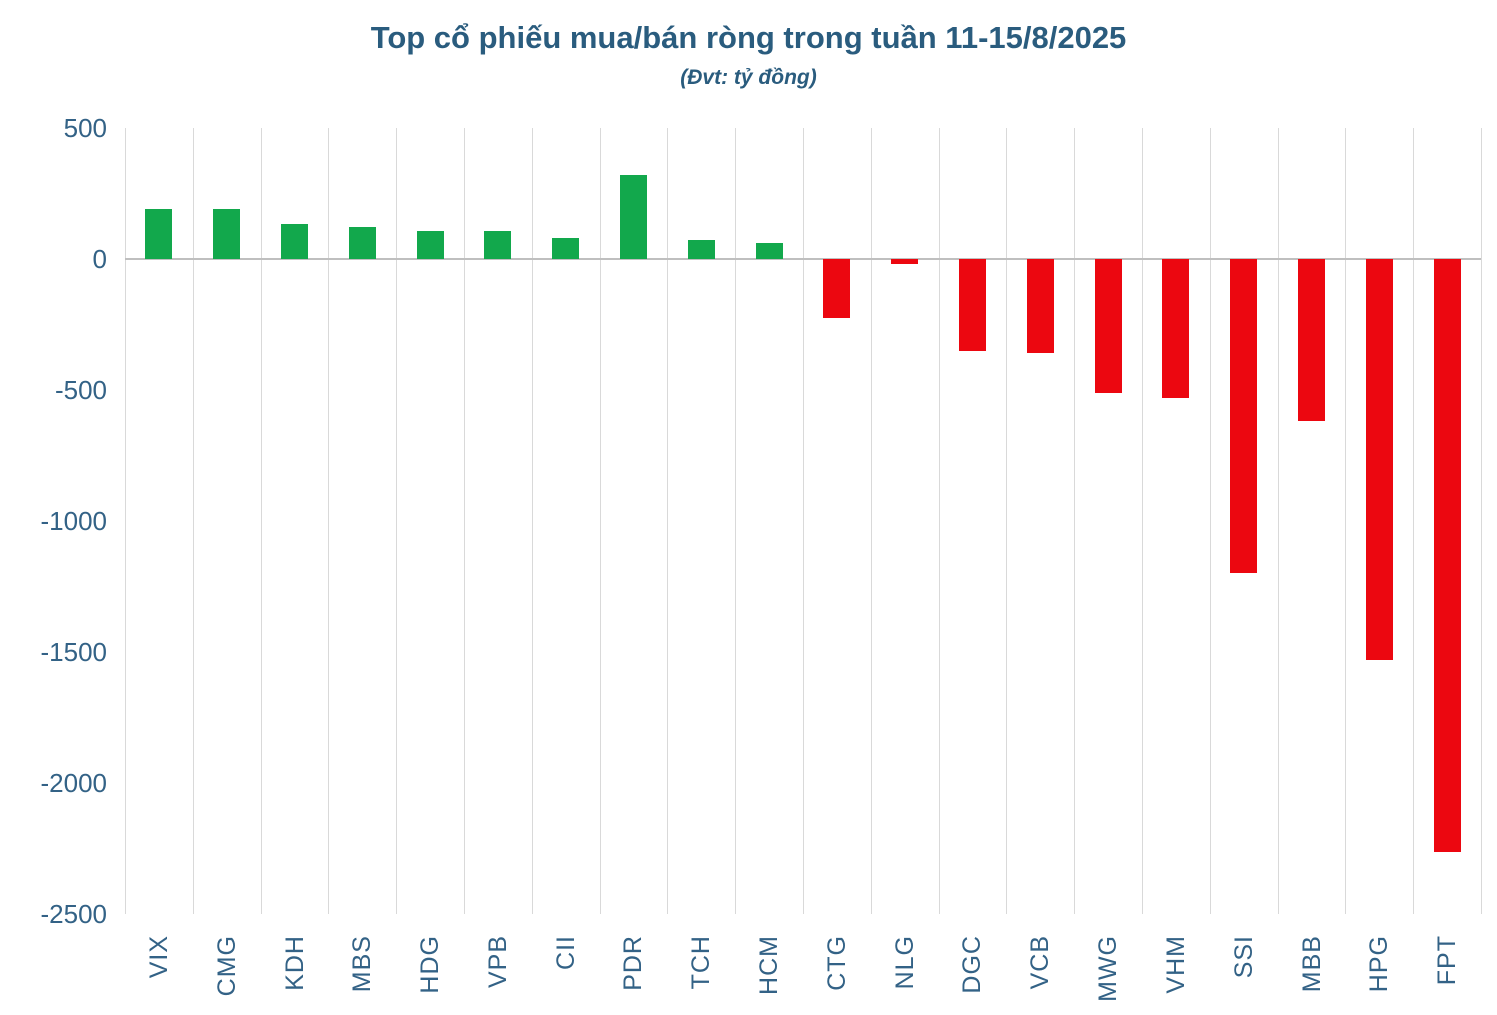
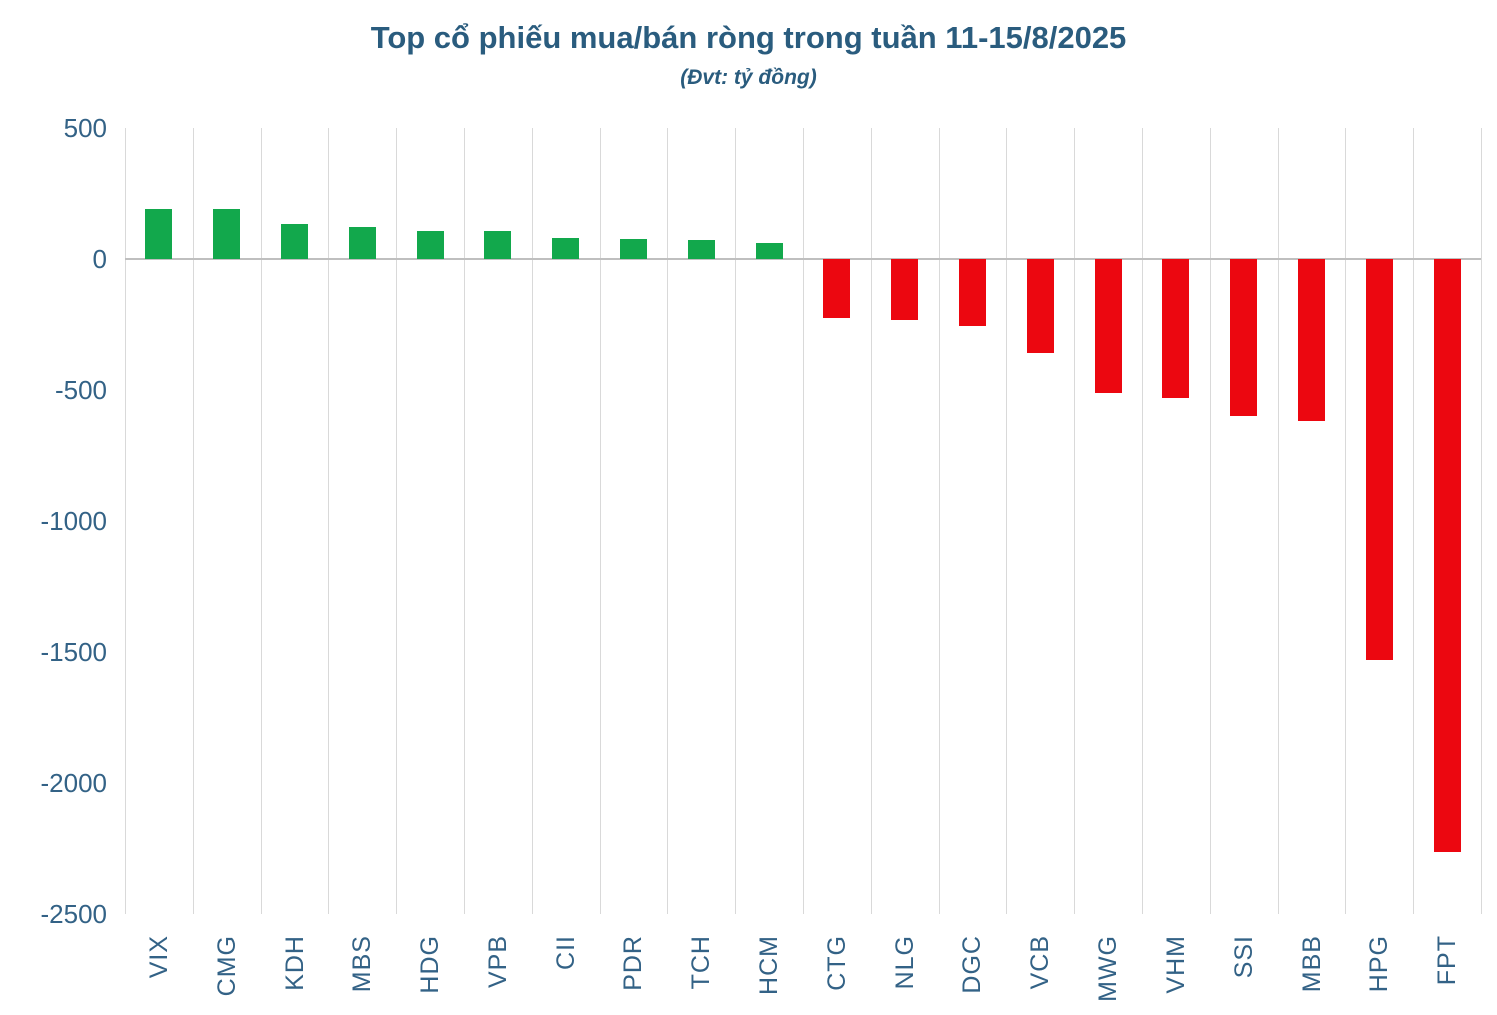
PDR: 320 -> 80
NLG: -20 -> -230
DGC: -350 -> -260
SSI: -1200 -> -600
